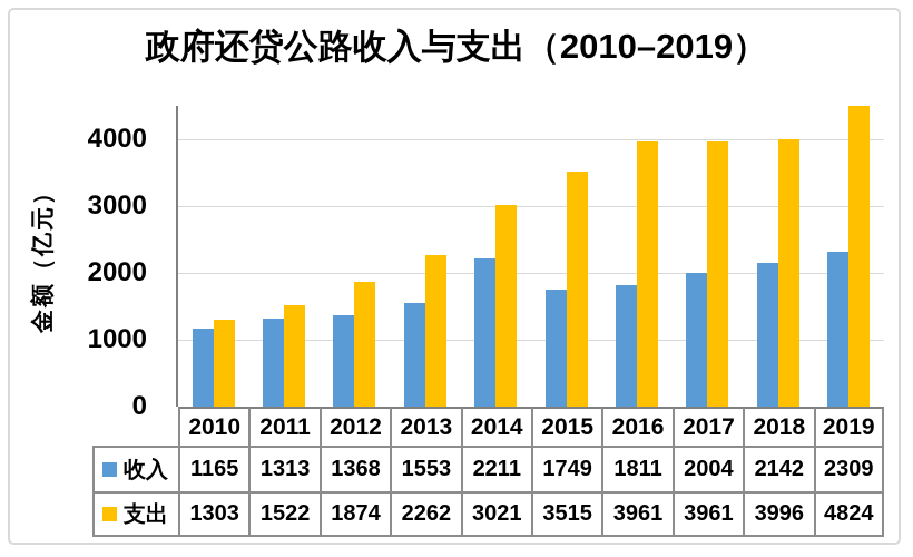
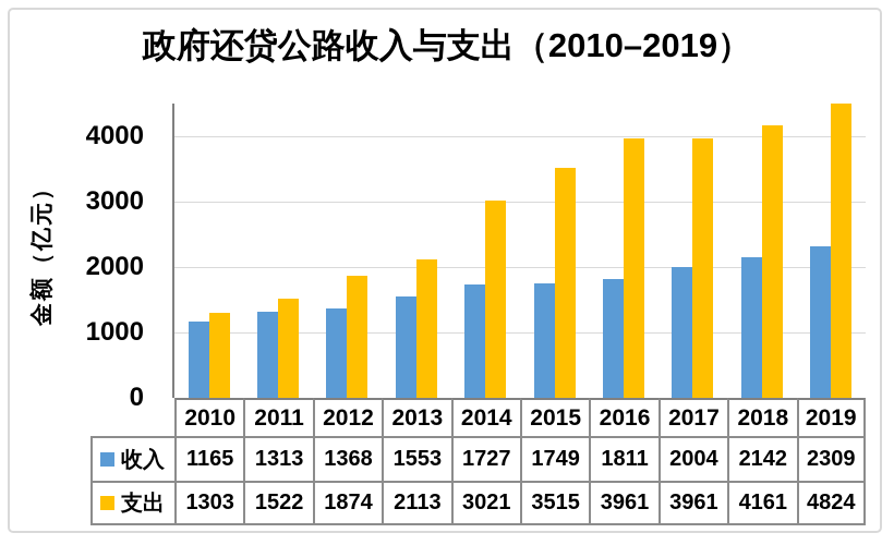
支出/2013: 2262 -> 2113
收入/2014: 2211 -> 1727
支出/2018: 3996 -> 4161
